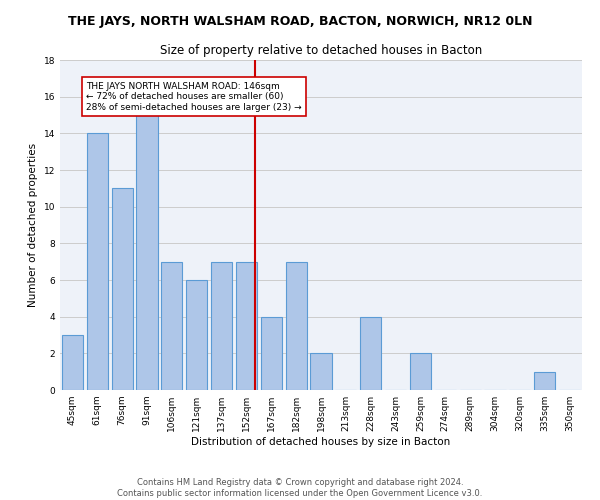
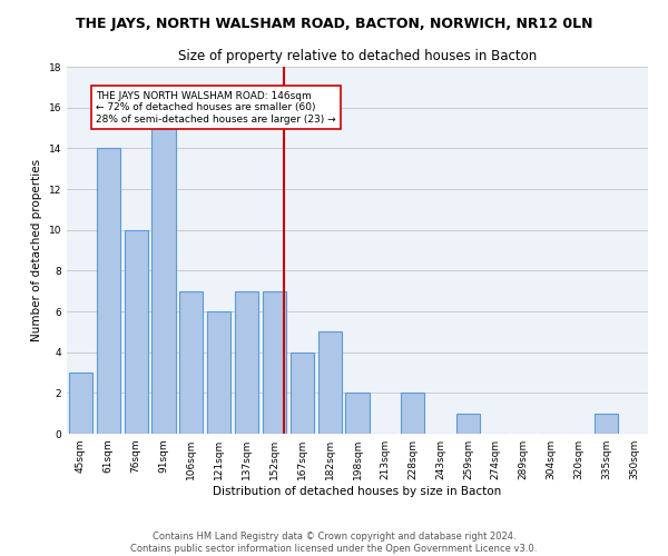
76sqm: 11 -> 10
182sqm: 7 -> 5
228sqm: 4 -> 2
259sqm: 2 -> 1
